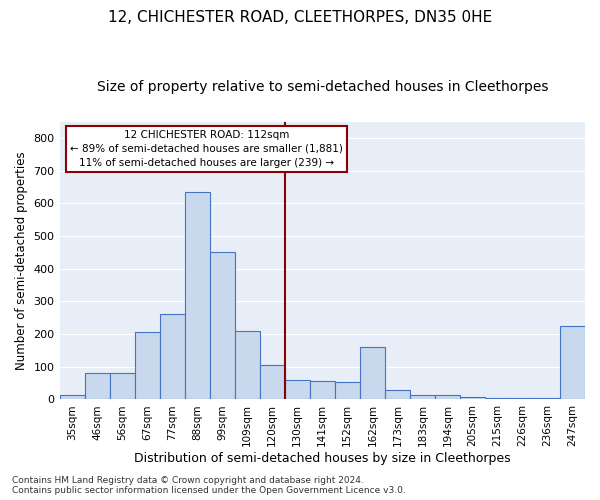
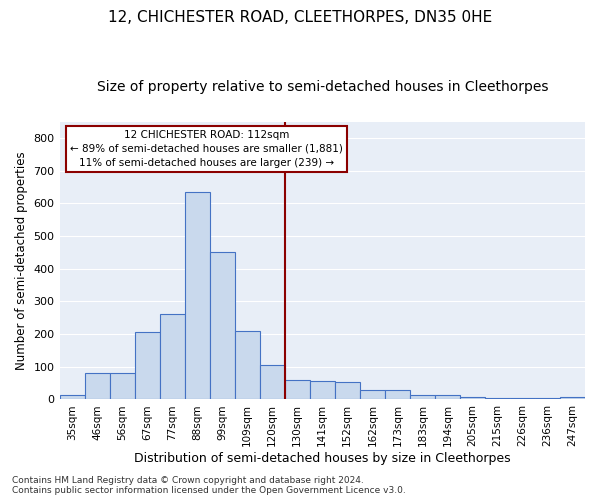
162sqm: 160 -> 30
247sqm: 225 -> 7
